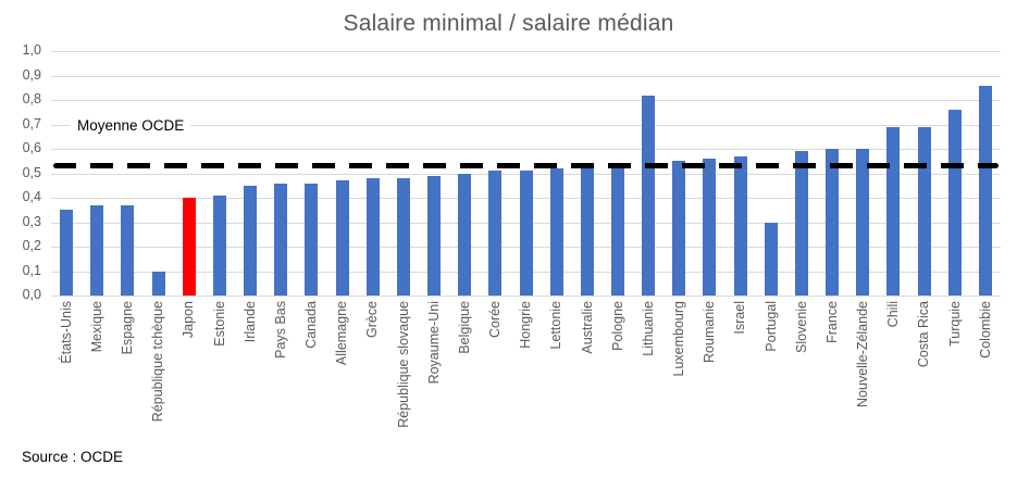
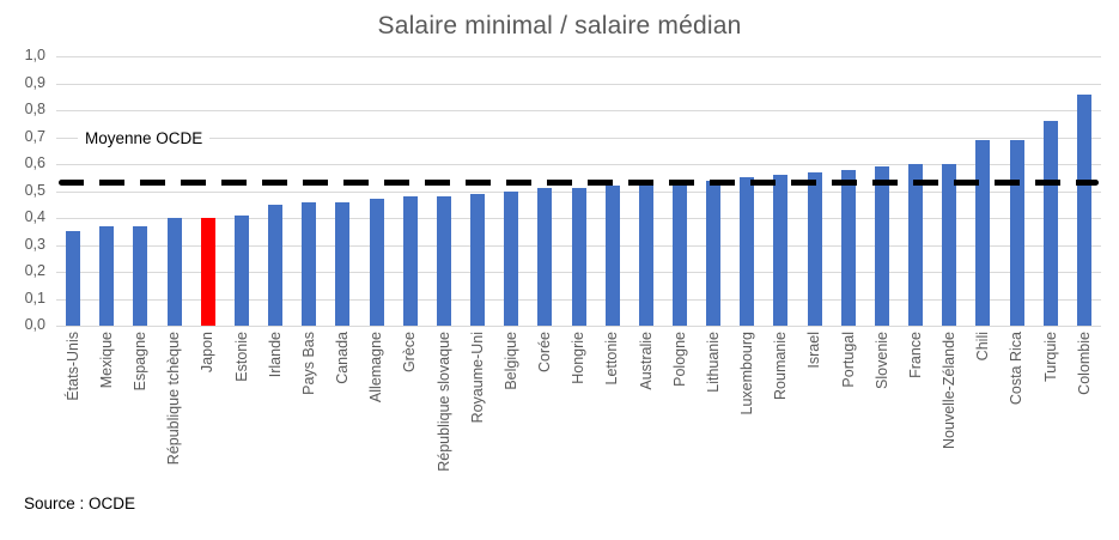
République tchèque: 0,10 -> 0,40
Lithuanie: 0,82 -> 0,54
Portugal: 0,30 -> 0,58
